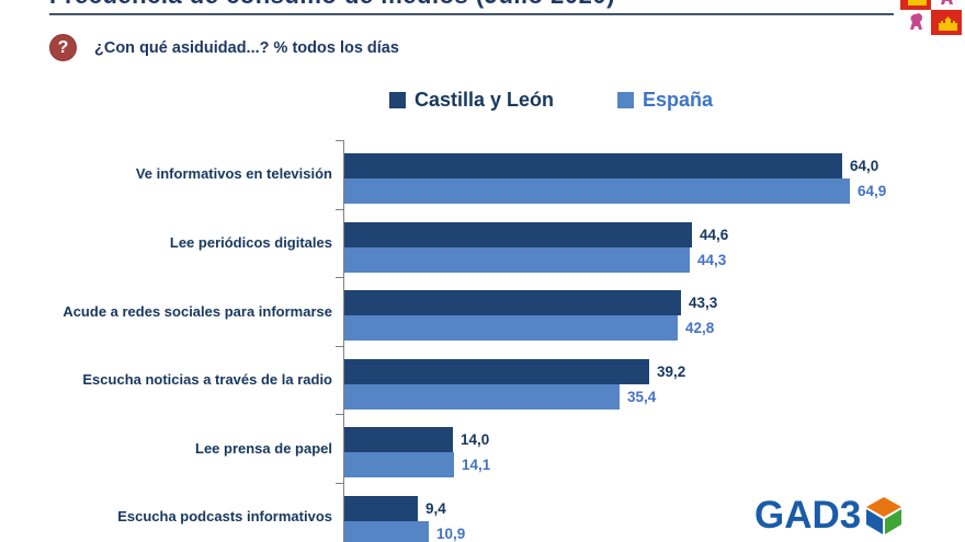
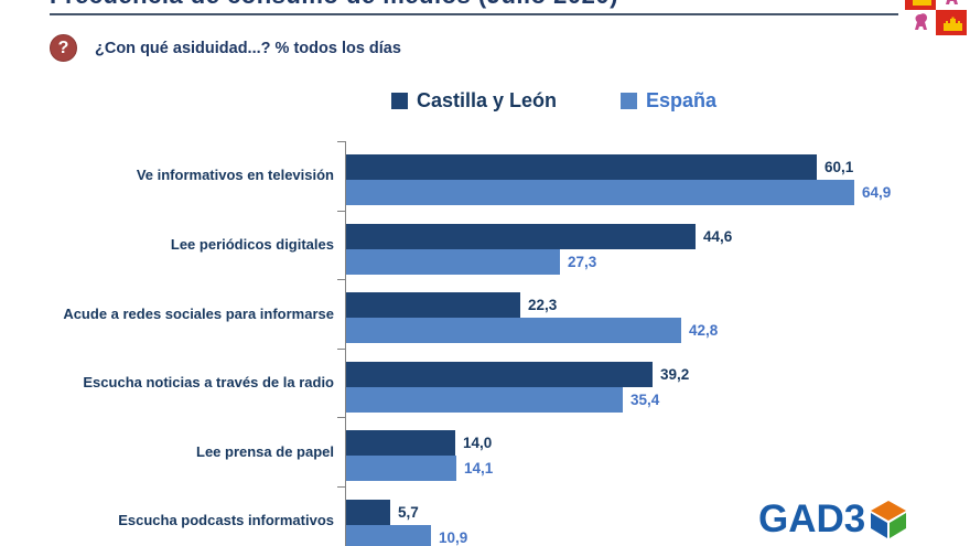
Castilla y León/Ve informativos en televisión: 64,0 -> 60,1
España/Lee periódicos digitales: 44,3 -> 27,3
Castilla y León/Acude a redes sociales para informarse: 43,3 -> 22,3
Castilla y León/Escucha podcasts informativos: 9,4 -> 5,7
